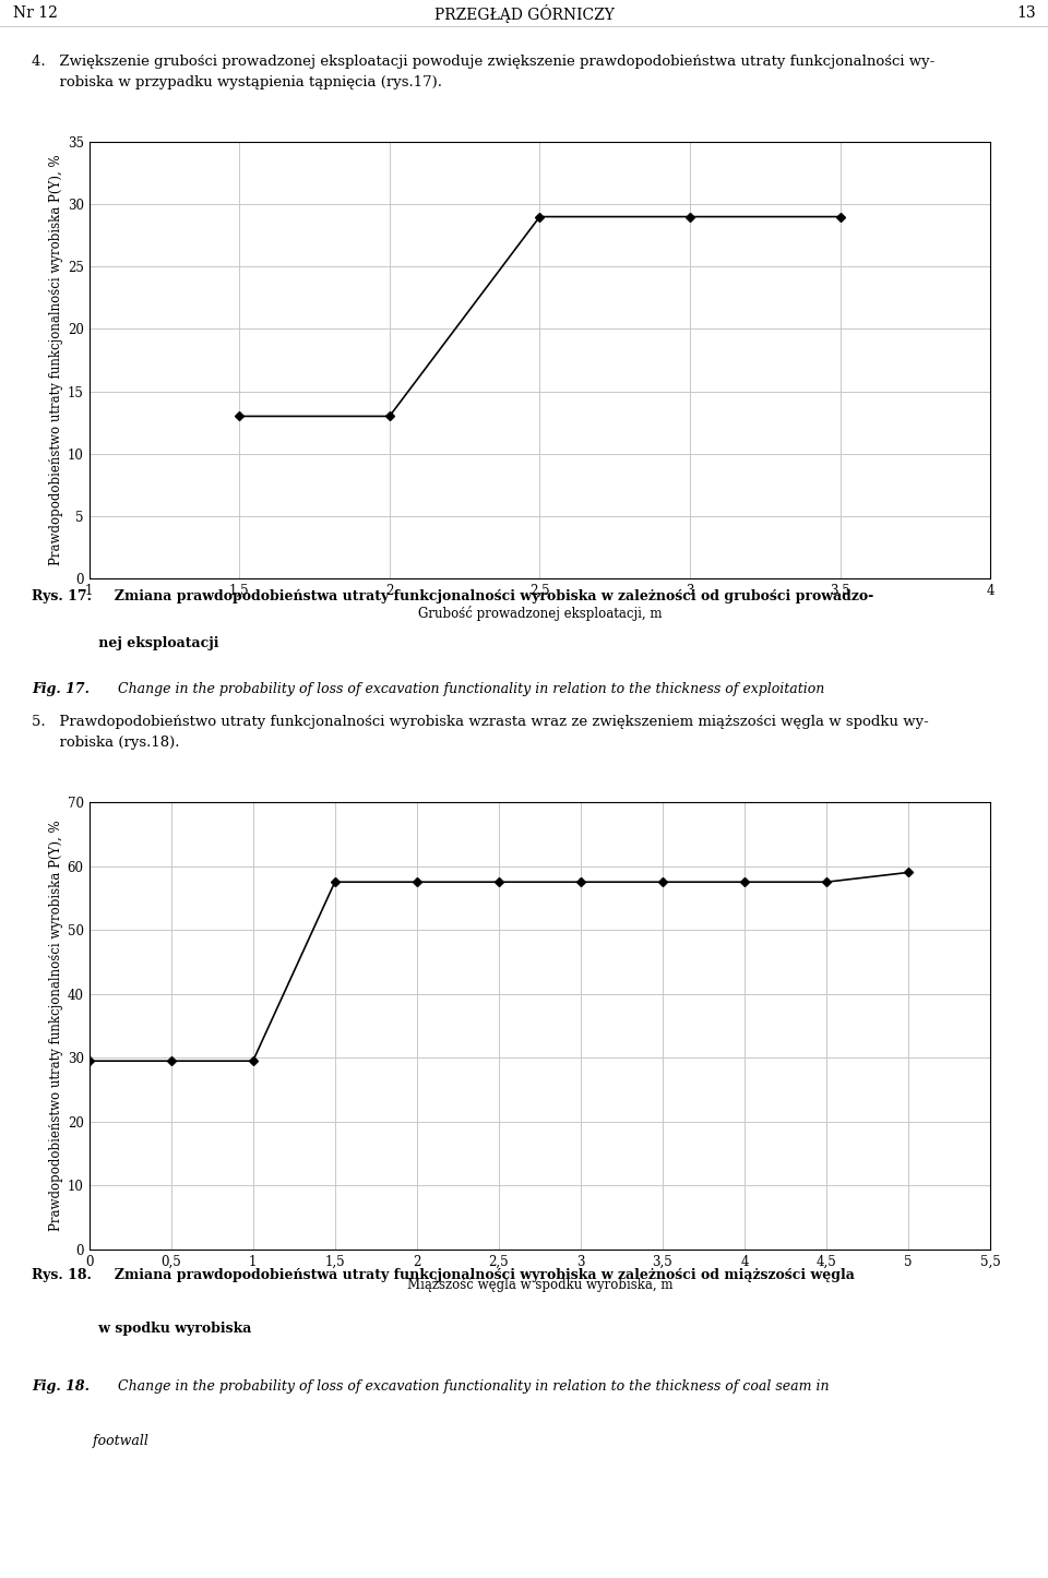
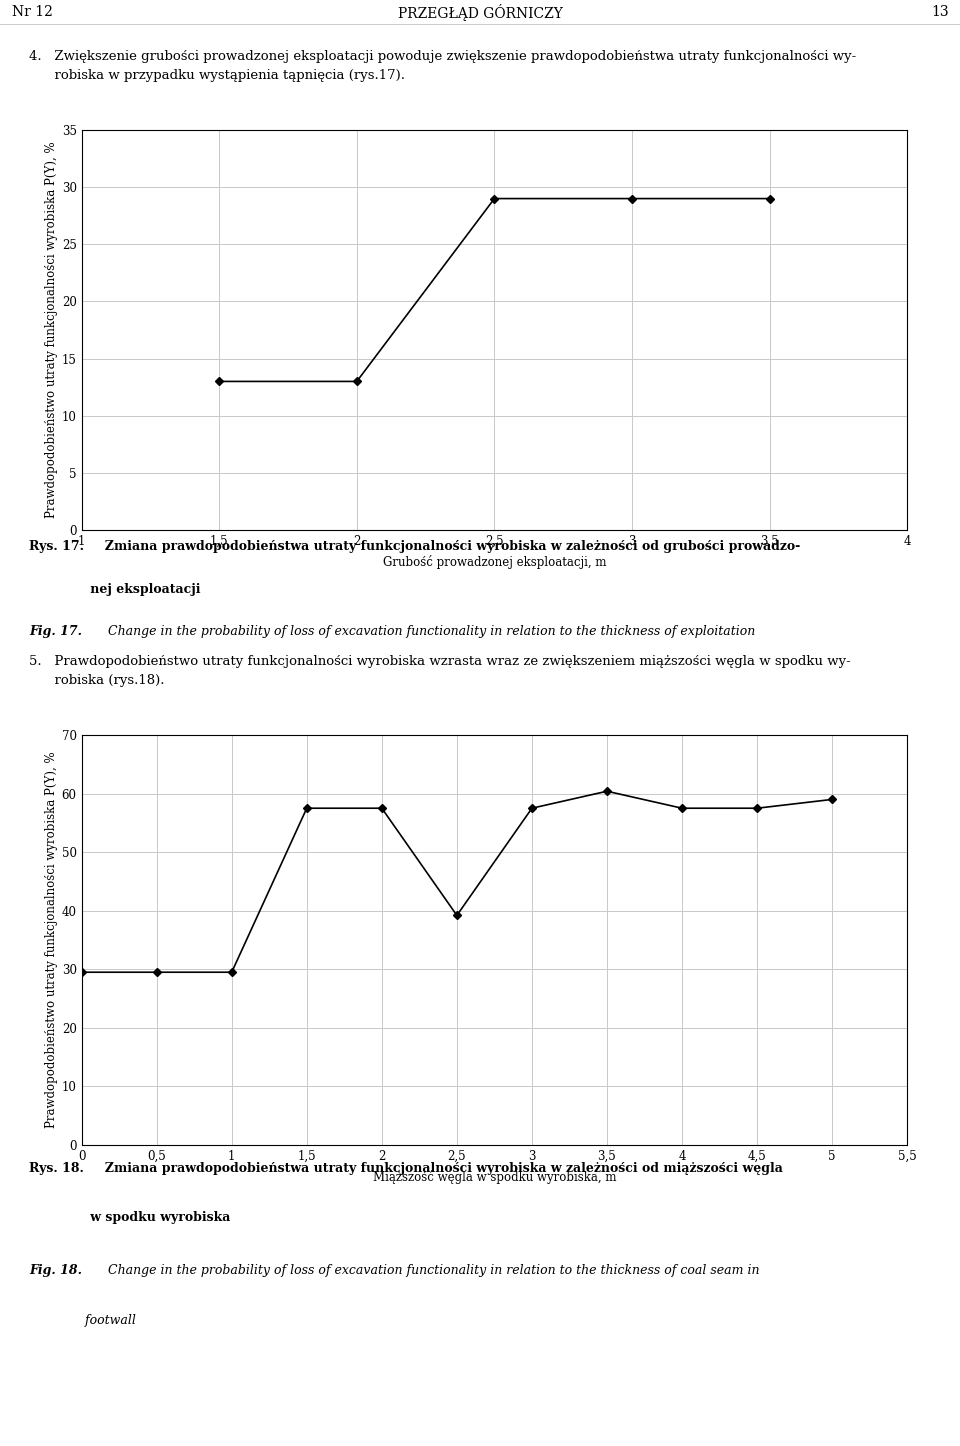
2,5: 57.5 -> 39.2
3,5: 57.5 -> 60.4
